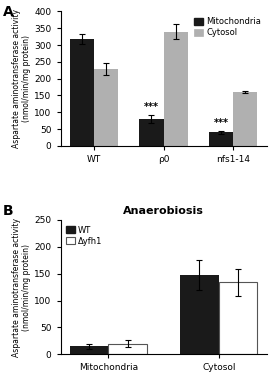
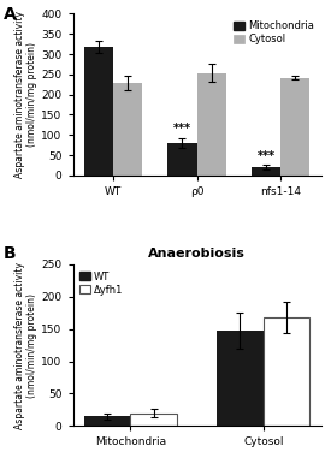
Cytosol/ρ0: 340 -> 253
Mitochondria/nfs1-14: 40 -> 20
Cytosol/nfs1-14: 160 -> 242
Anaerobiosis/Δyfh1/Cytosol: 134 -> 168
